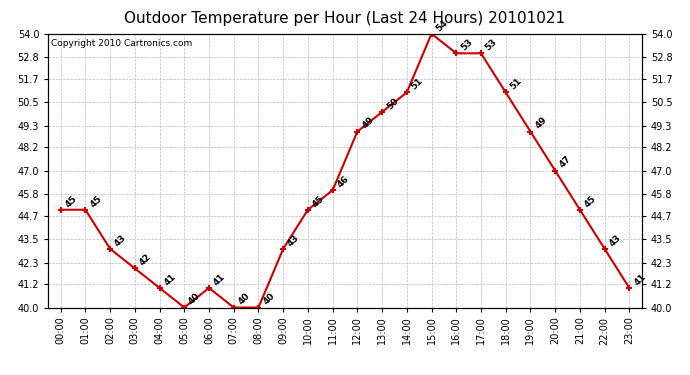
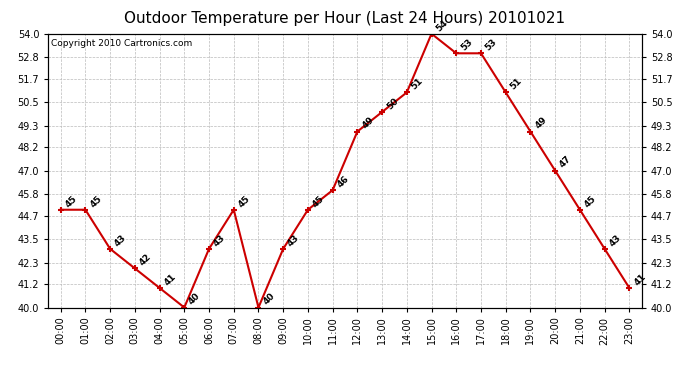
06:00: 41 -> 43
07:00: 40 -> 45
